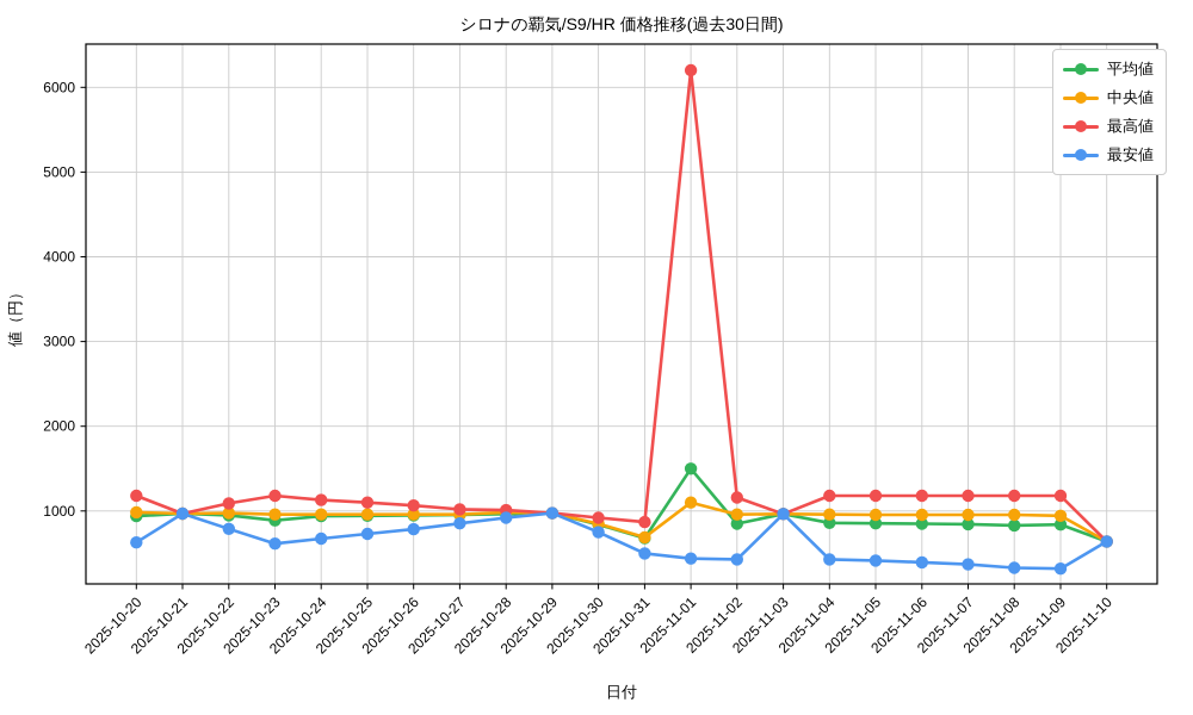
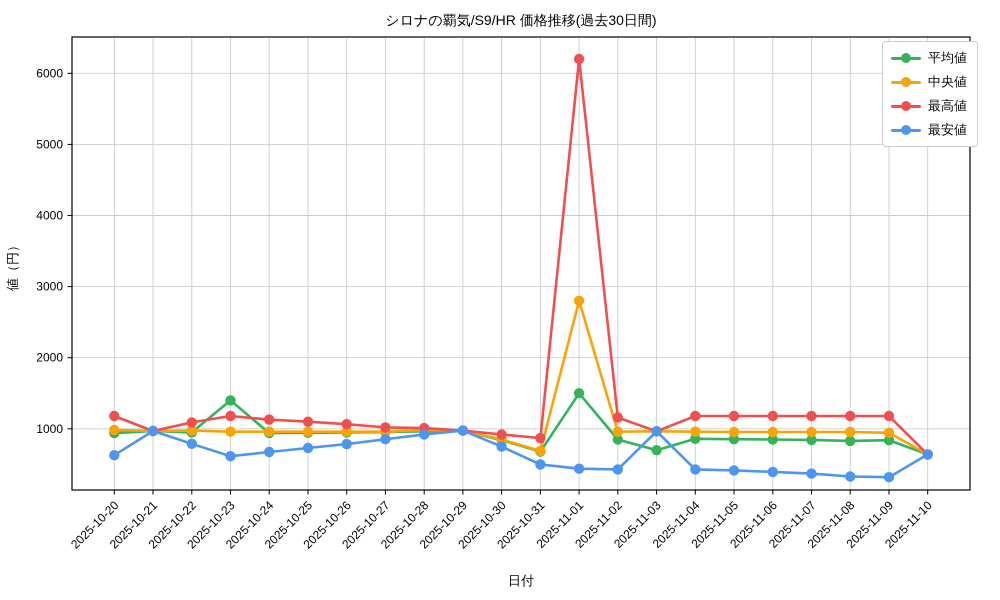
平均値/2025-10-23: 900 -> 1400
中央値/2025-11-01: 1100 -> 2800
平均値/2025-11-03: 1000 -> 700
